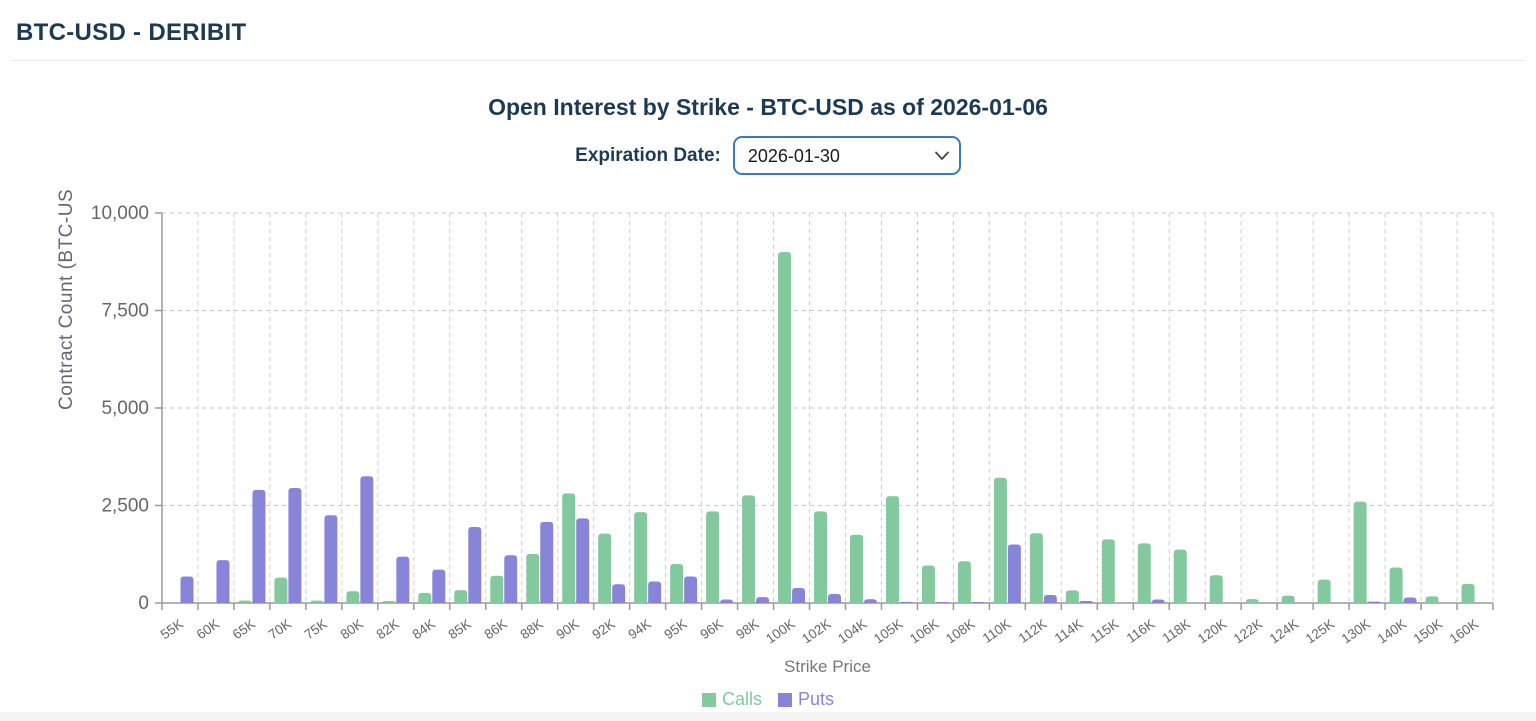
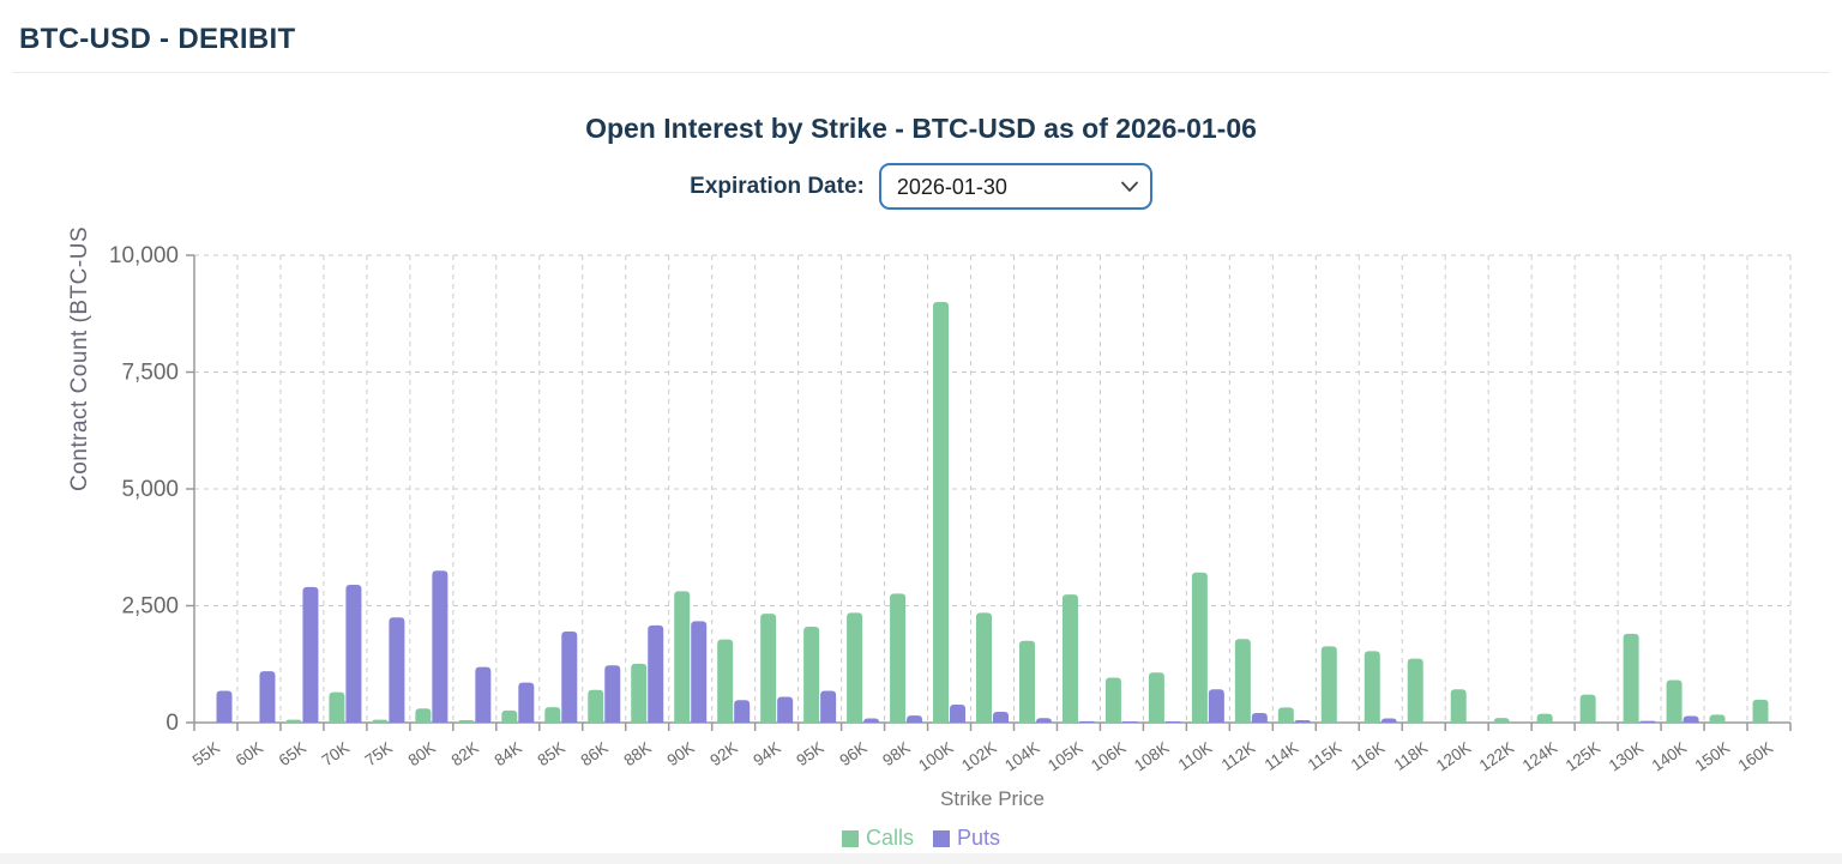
Calls/95K: 1000 -> 2000
Puts/110K: 1500 -> 700
Calls/130K: 2600 -> 1900
